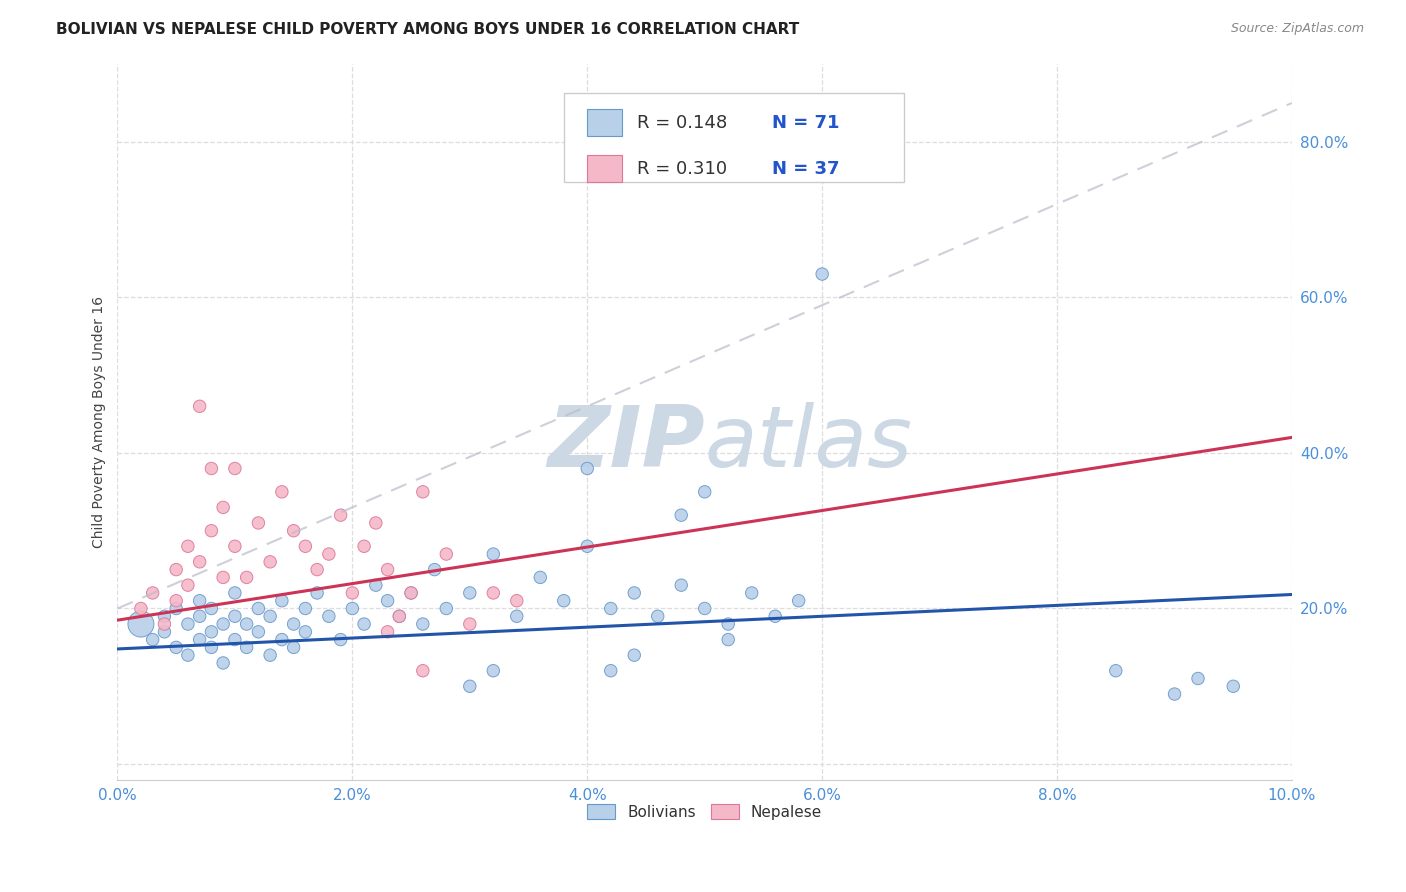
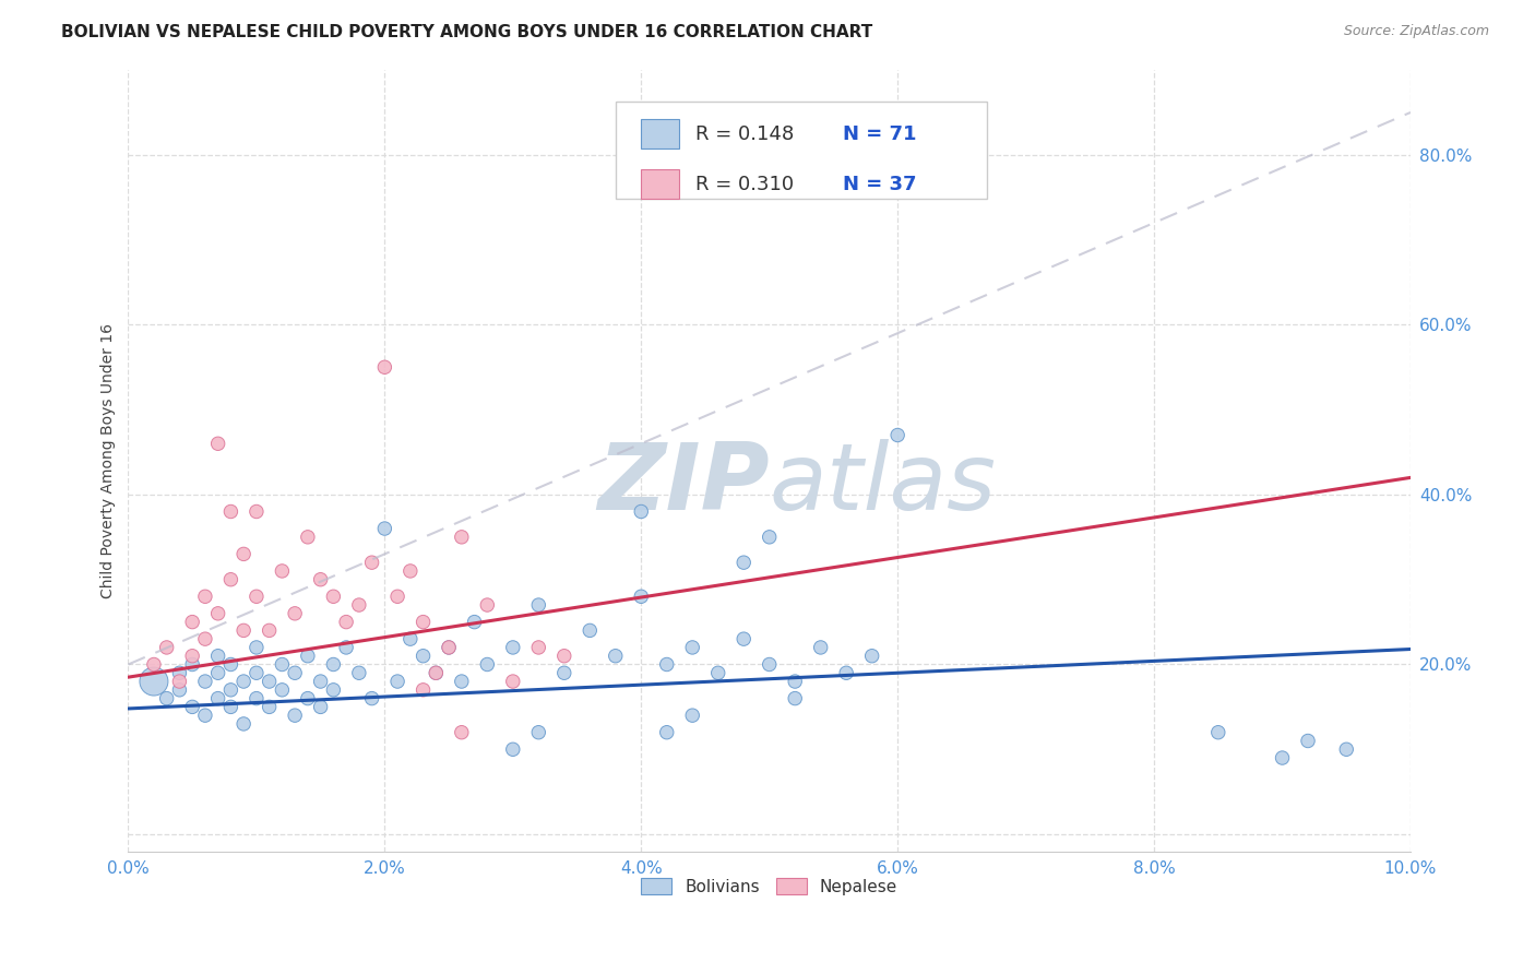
Bolivians/2.0%: 20% -> 36%
Nepalese/2.0%: 22% -> 55%
Bolivians/6.0%: 63% -> 47%
